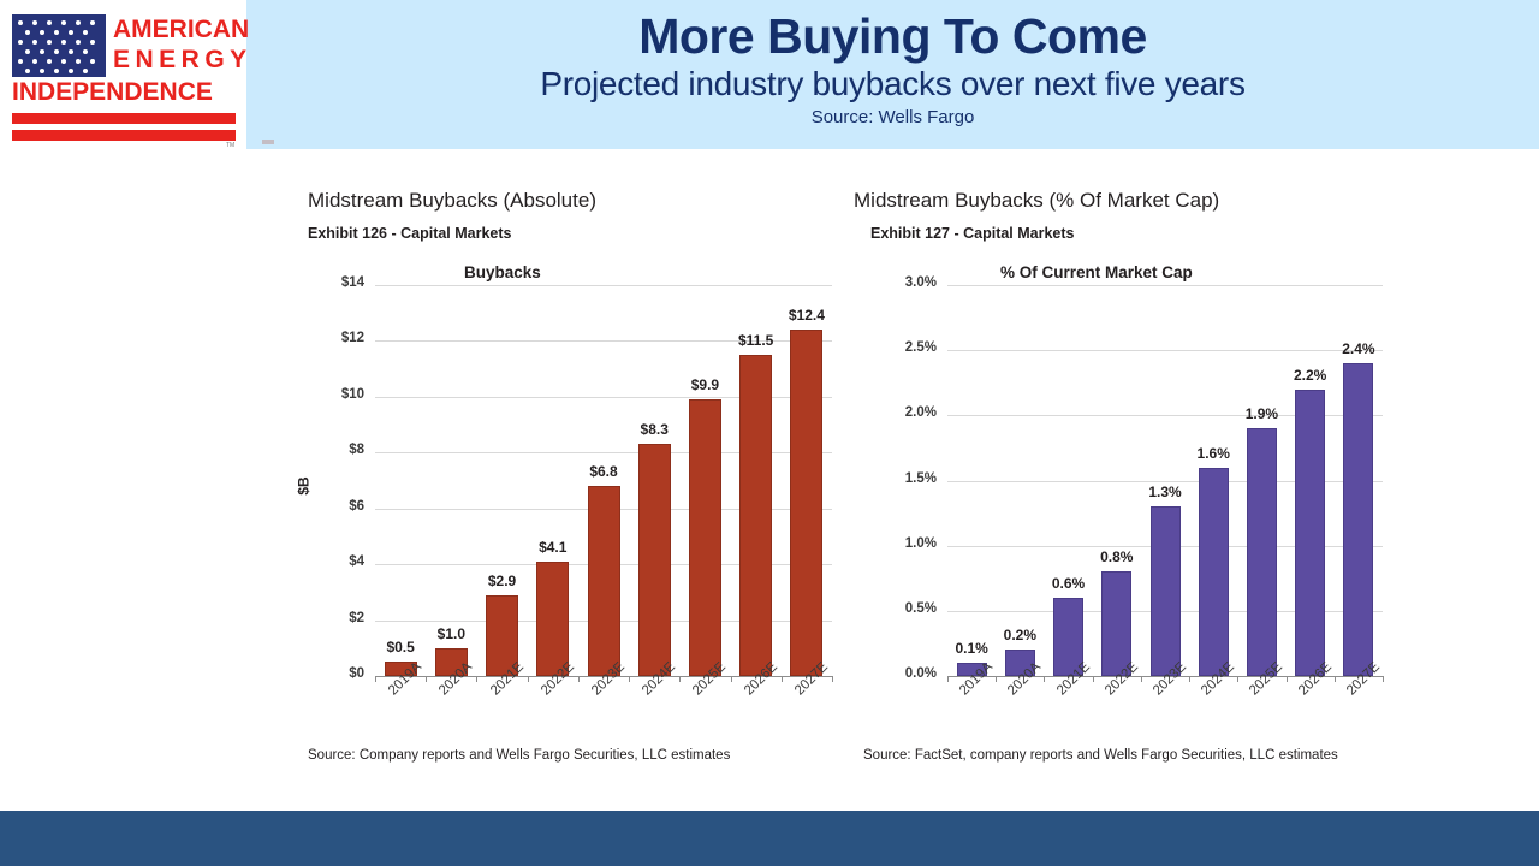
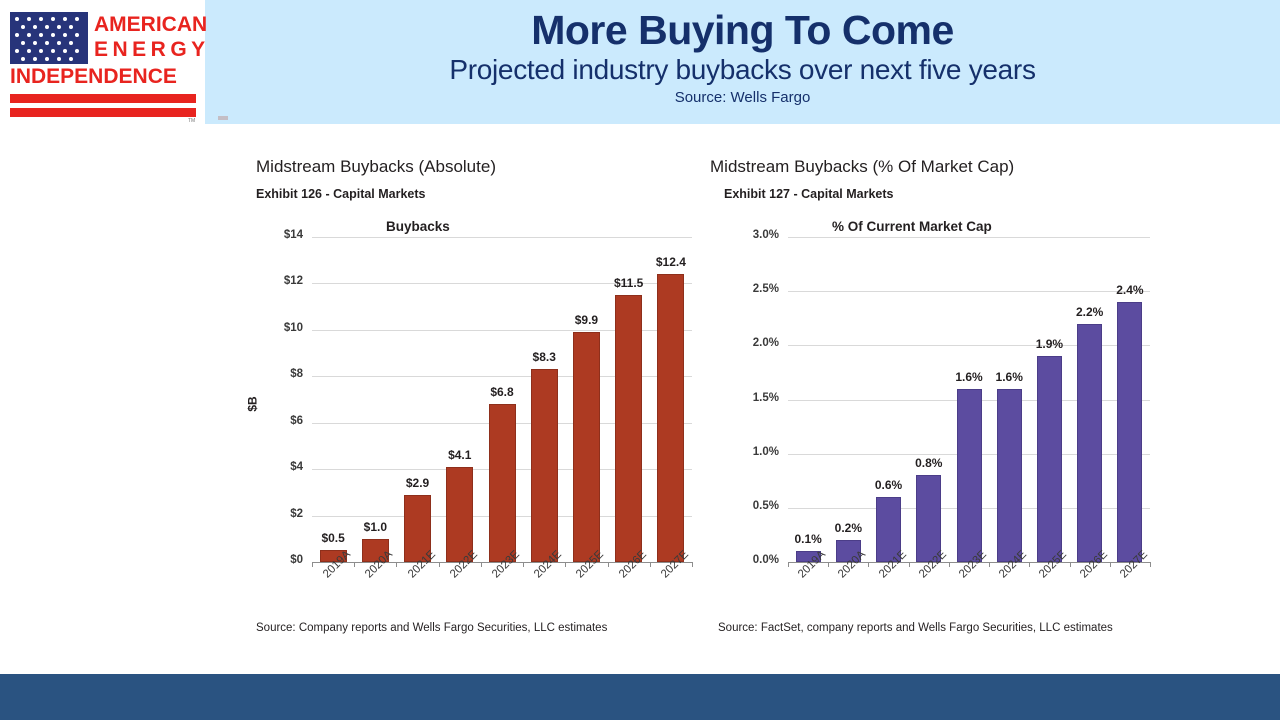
% Of Current Market Cap/2023E: 1.3% -> 1.6%
